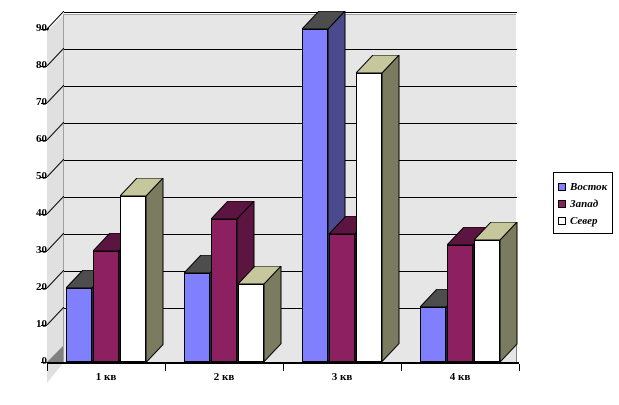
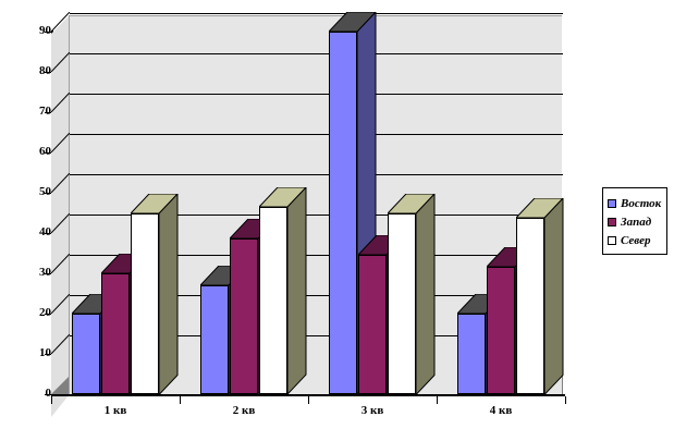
Восток/2 кв: 24 -> 27
Север/2 кв: 21 -> 46
Север/3 кв: 78 -> 45
Восток/4 кв: 15 -> 20
Север/4 кв: 33 -> 44
